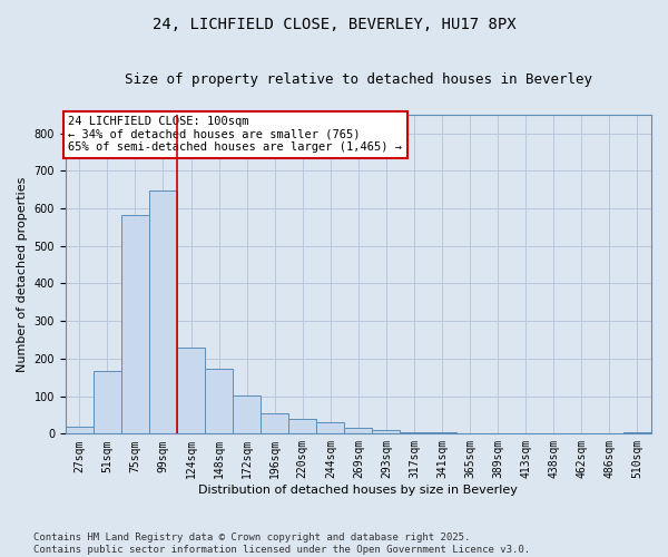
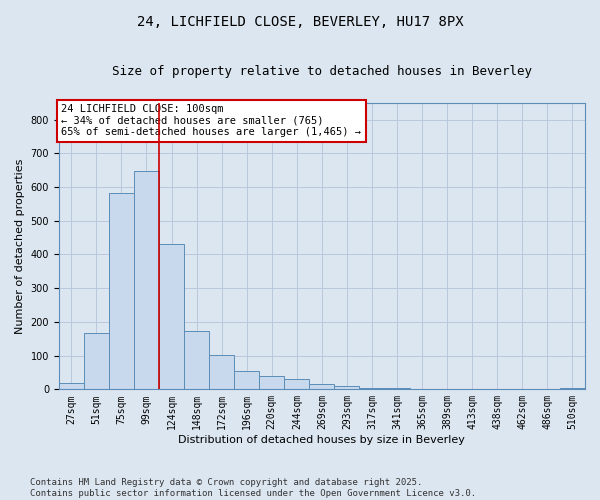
124sqm: 230 -> 430
